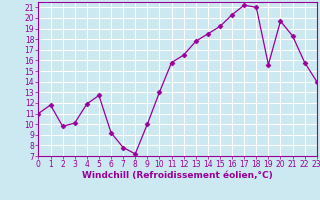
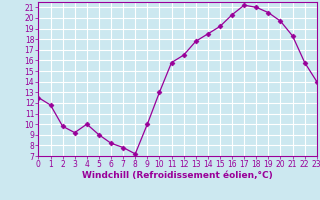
0: 11.0 -> 12.5
3: 10.1 -> 9.2
4: 11.9 -> 10.0
5: 12.7 -> 9.0
6: 9.2 -> 8.2
19: 15.6 -> 20.5
